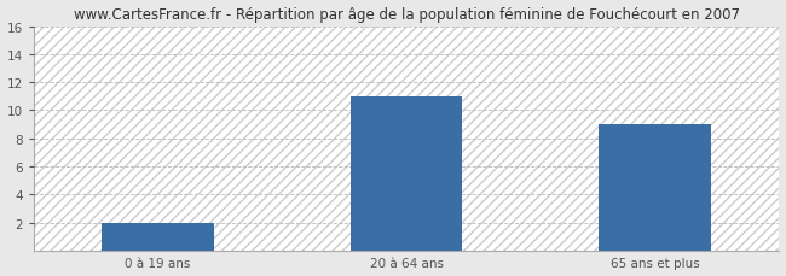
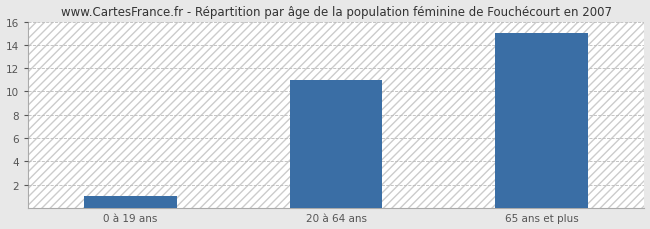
0 à 19 ans: 2 -> 1
65 ans et plus: 9 -> 15
